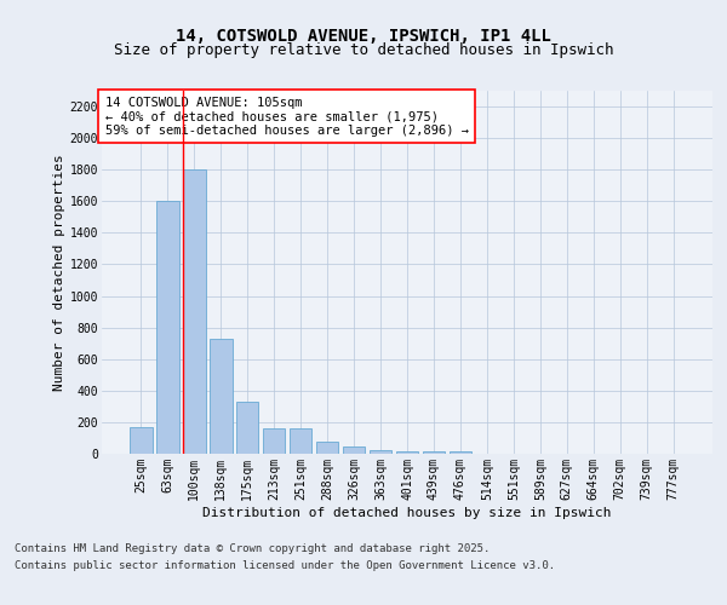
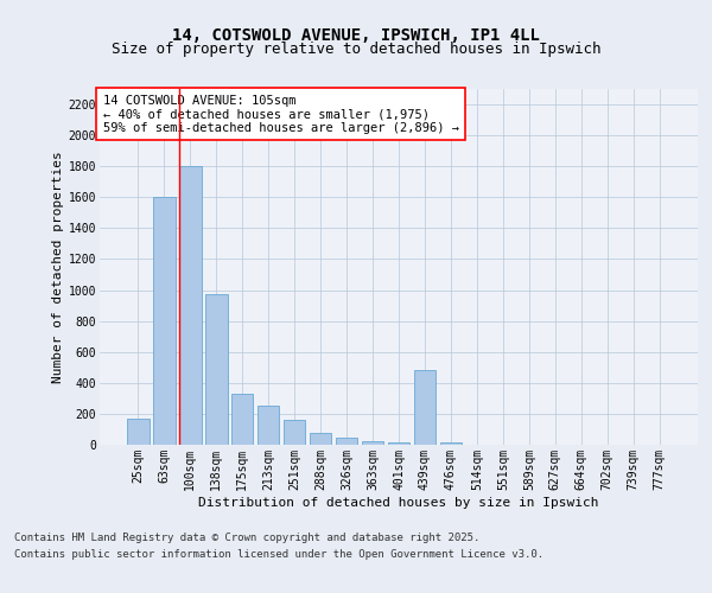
138sqm: 730 -> 970
213sqm: 160 -> 250
439sqm: 20 -> 480
